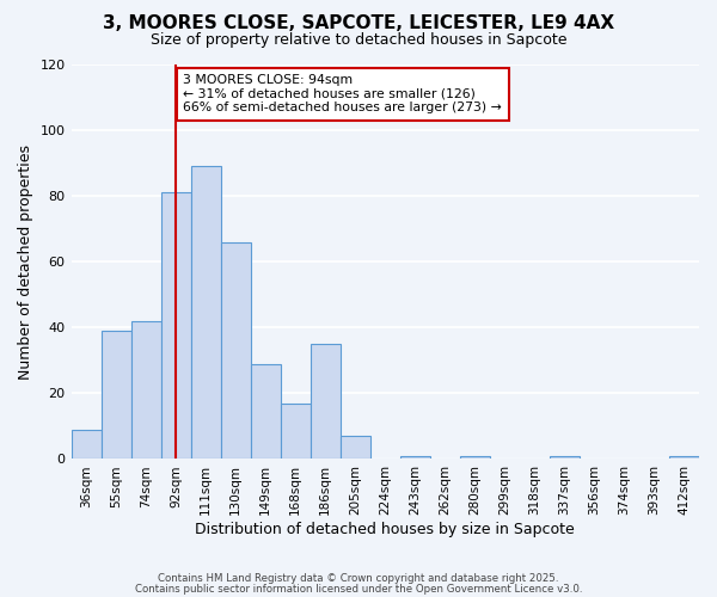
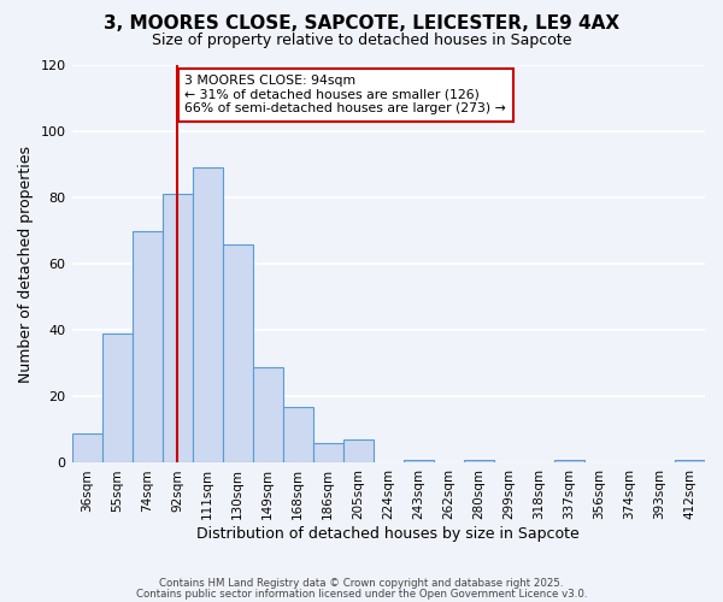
74sqm: 42 -> 70
186sqm: 35 -> 6
